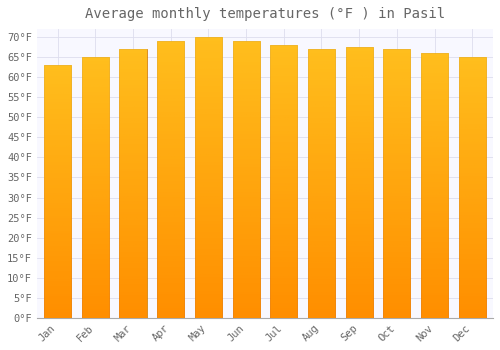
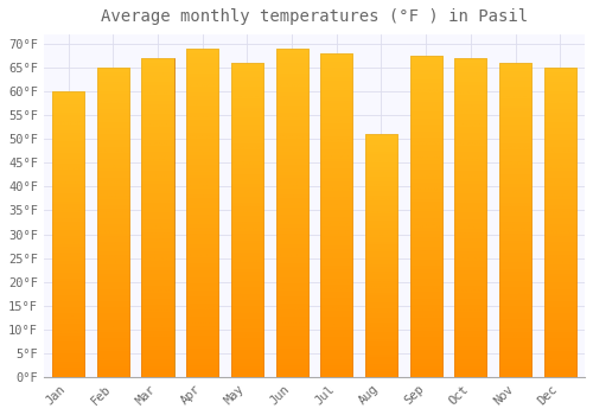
Jan: 63.0°F -> 60.0°F
May: 70.0°F -> 66.0°F
Aug: 67.0°F -> 51.0°F
